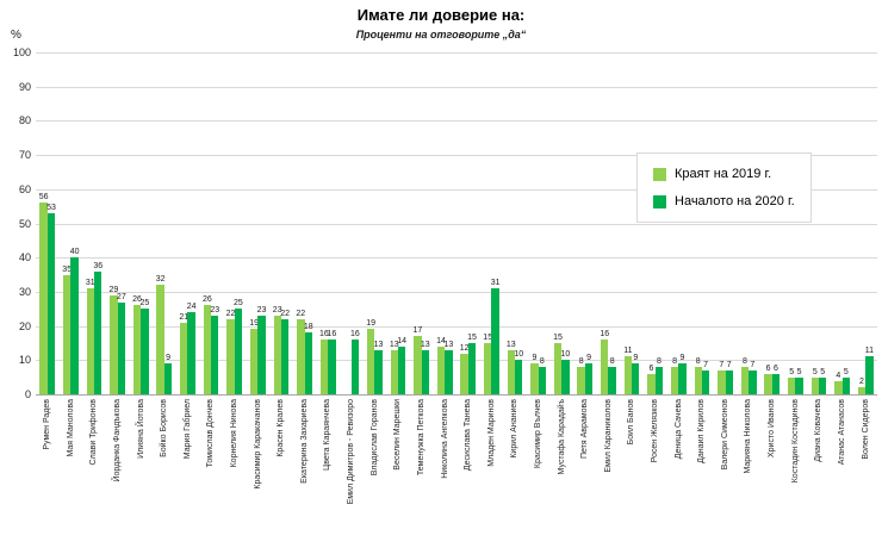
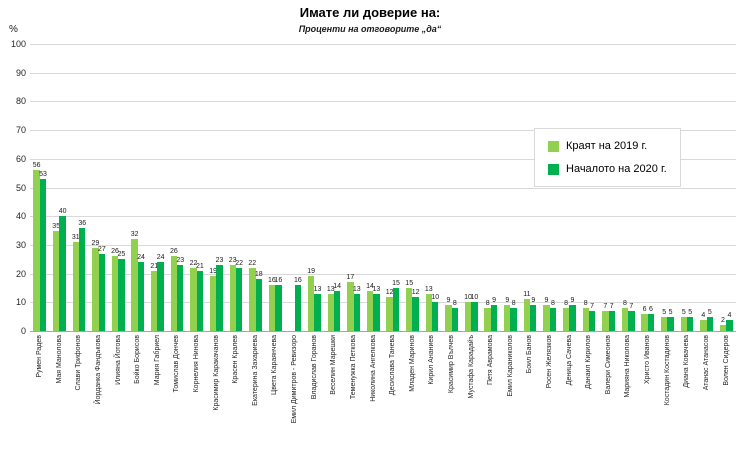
Началото на 2020 г./Бойко Борисов: 9 -> 24
Началото на 2020 г./Корнелия Нинова: 25 -> 21
Началото на 2020 г./Младен Маринов: 31 -> 12
Краят на 2019 г./Мустафа Карадайъ: 15 -> 10
Краят на 2019 г./Емил Караниколов: 16 -> 9
Краят на 2019 г./Росен Желязков: 6 -> 9
Началото на 2020 г./Волен Сидеров: 11 -> 4
